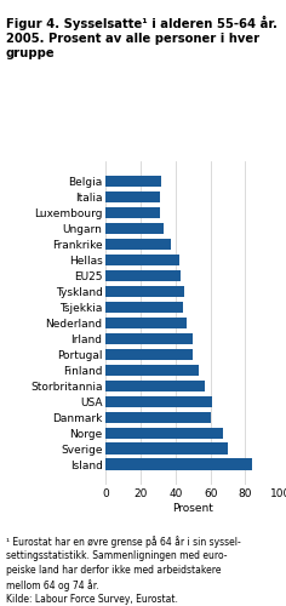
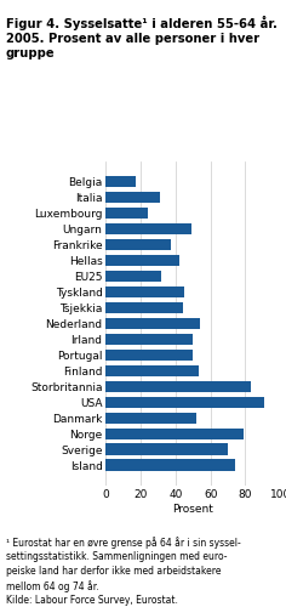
Belgia: 32 -> 17
Luxembourg: 31 -> 24
Ungarn: 33 -> 49
EU25: 43 -> 32
Nederland: 46 -> 54
Storbritannia: 57 -> 83
USA: 61 -> 91
Danmark: 60 -> 52
Norge: 67 -> 79
Island: 84 -> 74
